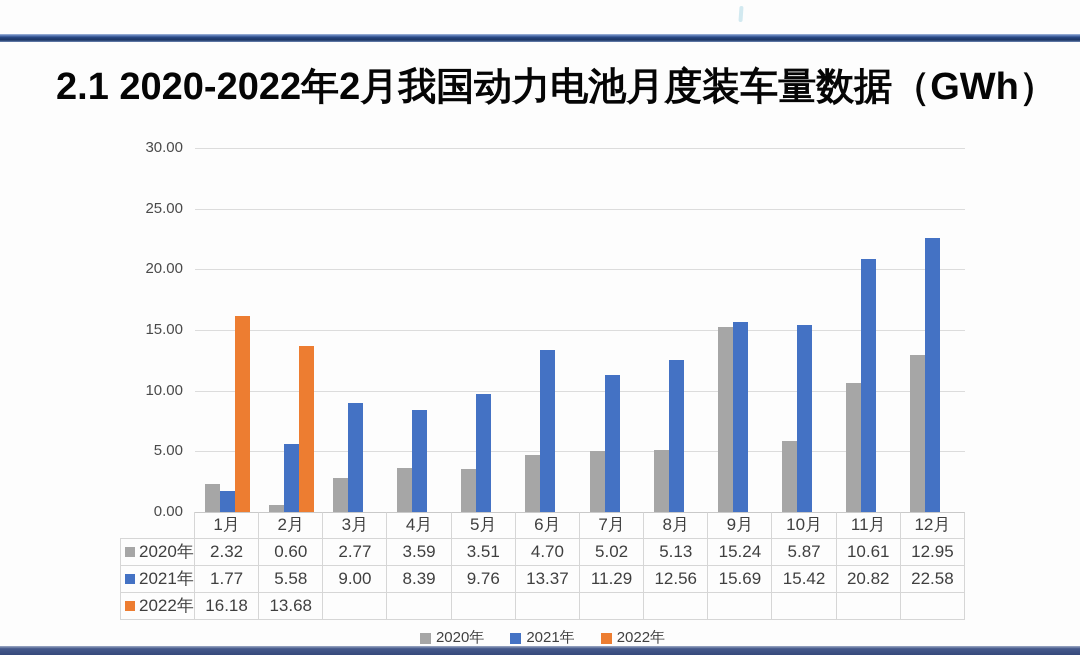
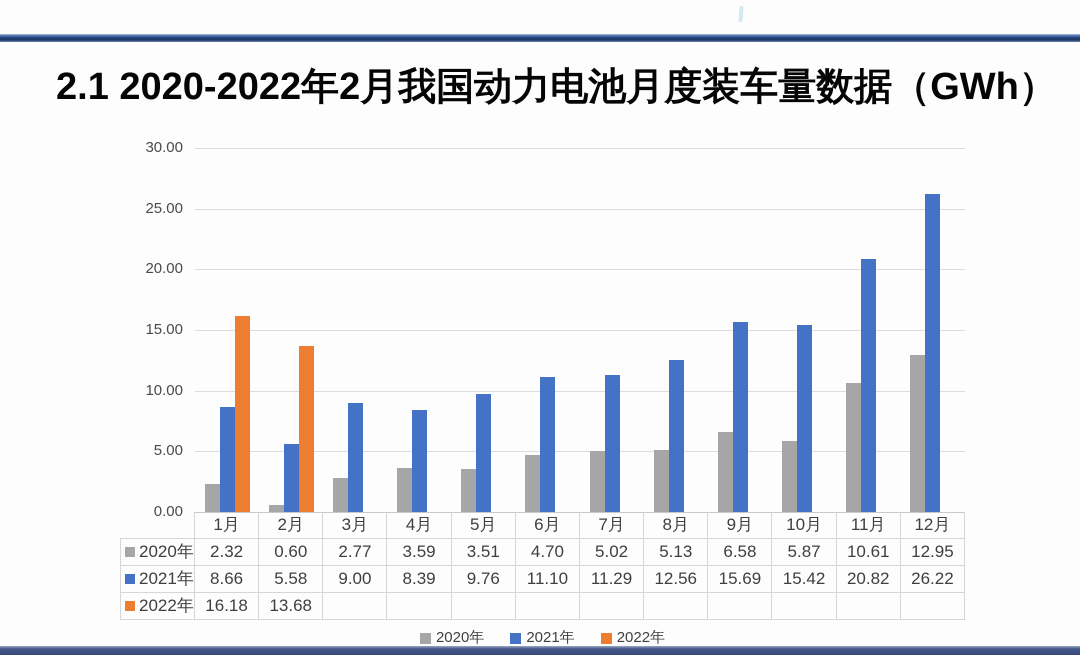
2021年/1月: 1.77 -> 8.66
2021年/6月: 13.37 -> 11.10
2020年/9月: 15.24 -> 6.58
2021年/12月: 22.58 -> 26.22
